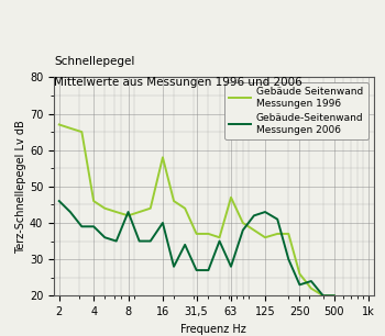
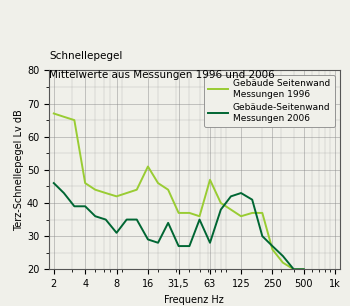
Gebäude-Seitenwand Messungen 2006/8: 43 -> 31
Gebäude Seitenwand Messungen 1996/16: 58 -> 51
Gebäude-Seitenwand Messungen 2006/16: 40 -> 29
Gebäude-Seitenwand Messungen 2006/250: 23 -> 27
